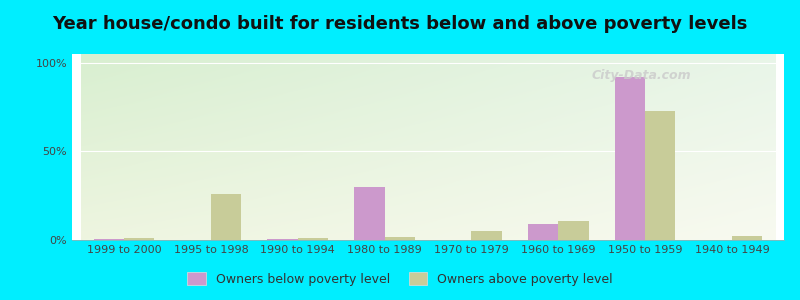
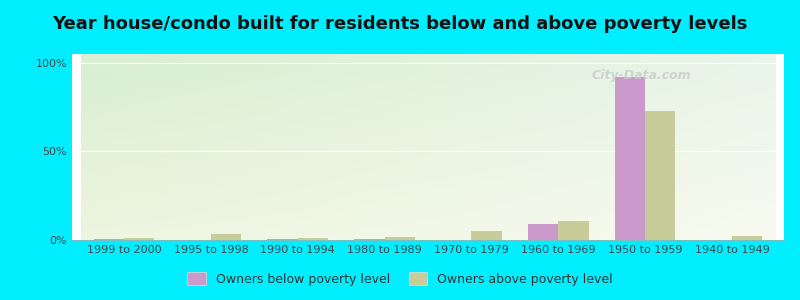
Owners above poverty level/1995 to 1998: 26% -> 4%
Owners below poverty level/1980 to 1989: 30% -> 0%
